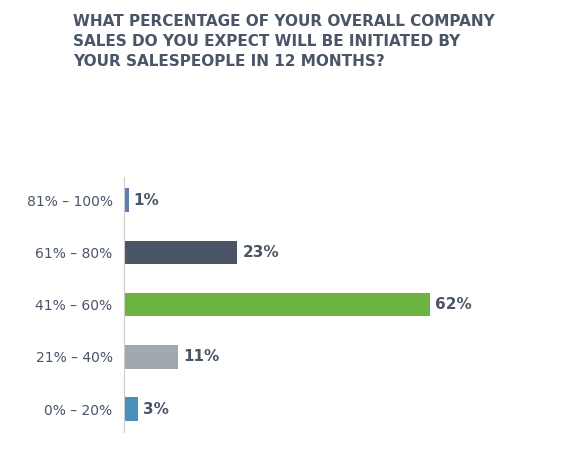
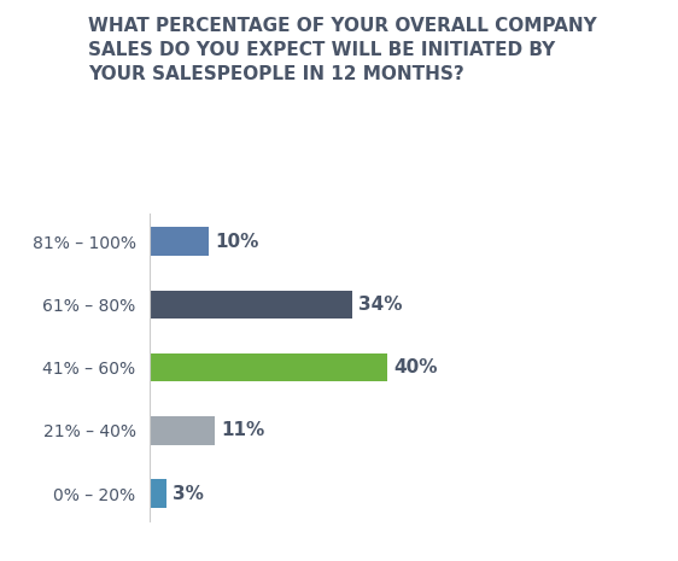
81% – 100%: 1% -> 10%
61% – 80%: 23% -> 34%
41% – 60%: 62% -> 40%
